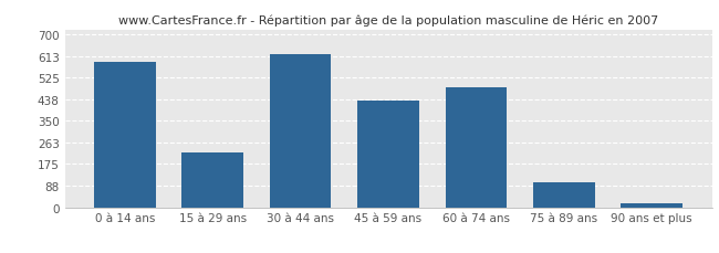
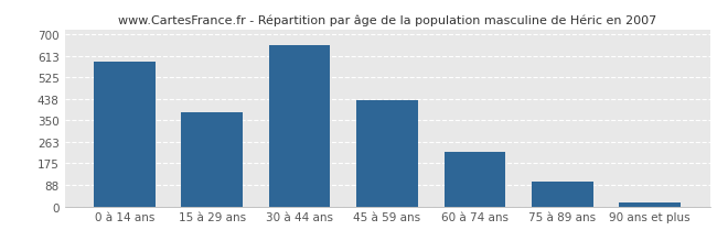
15 à 29 ans: 220 -> 385
30 à 44 ans: 620 -> 655
60 à 74 ans: 485 -> 220
